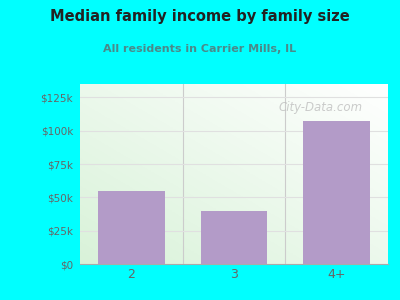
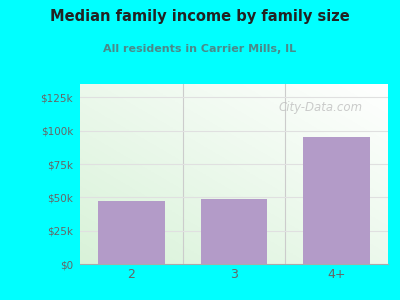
2: $55k -> $47k
3: $40k -> $48k
4+: $107k -> $95k
